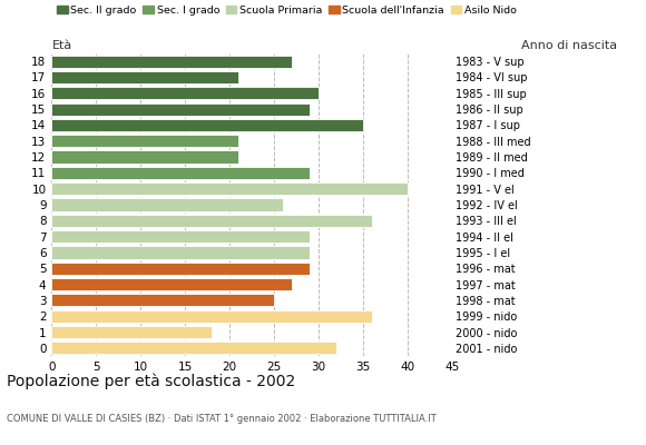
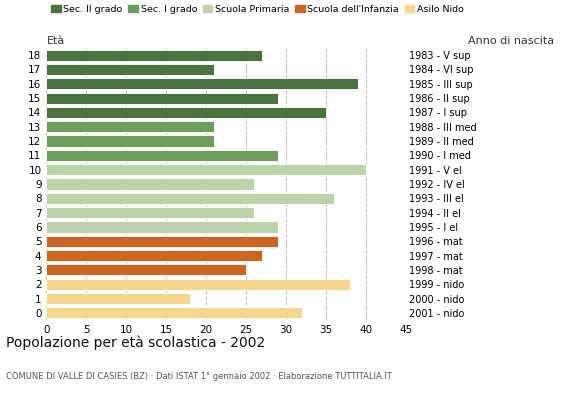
16: 30 -> 39
7: 29 -> 26
2: 36 -> 38
